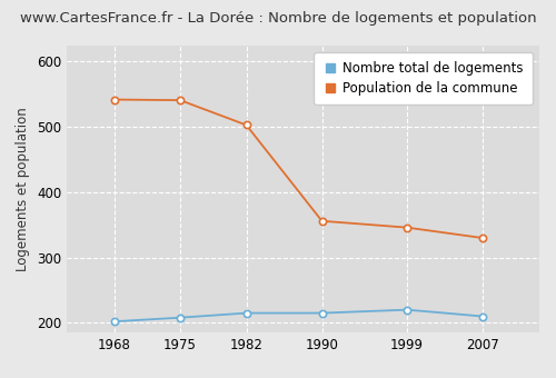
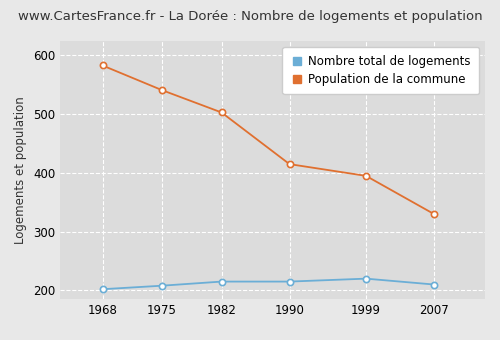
Population de la commune/1968: 542 -> 583
Population de la commune/1990: 356 -> 415
Population de la commune/1999: 346 -> 395
